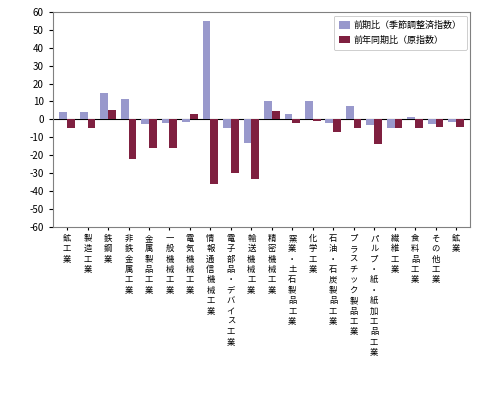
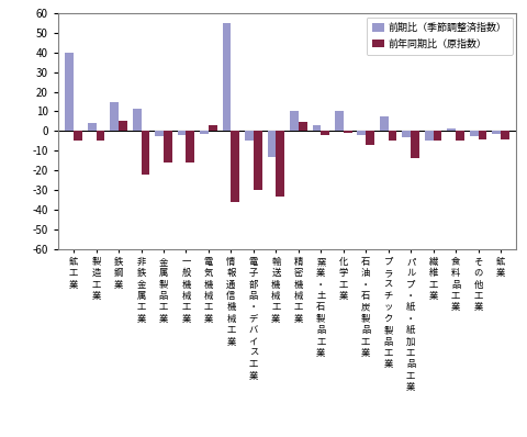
前期比（季節調整済指数）/鉱 工 業: 4 -> 40
